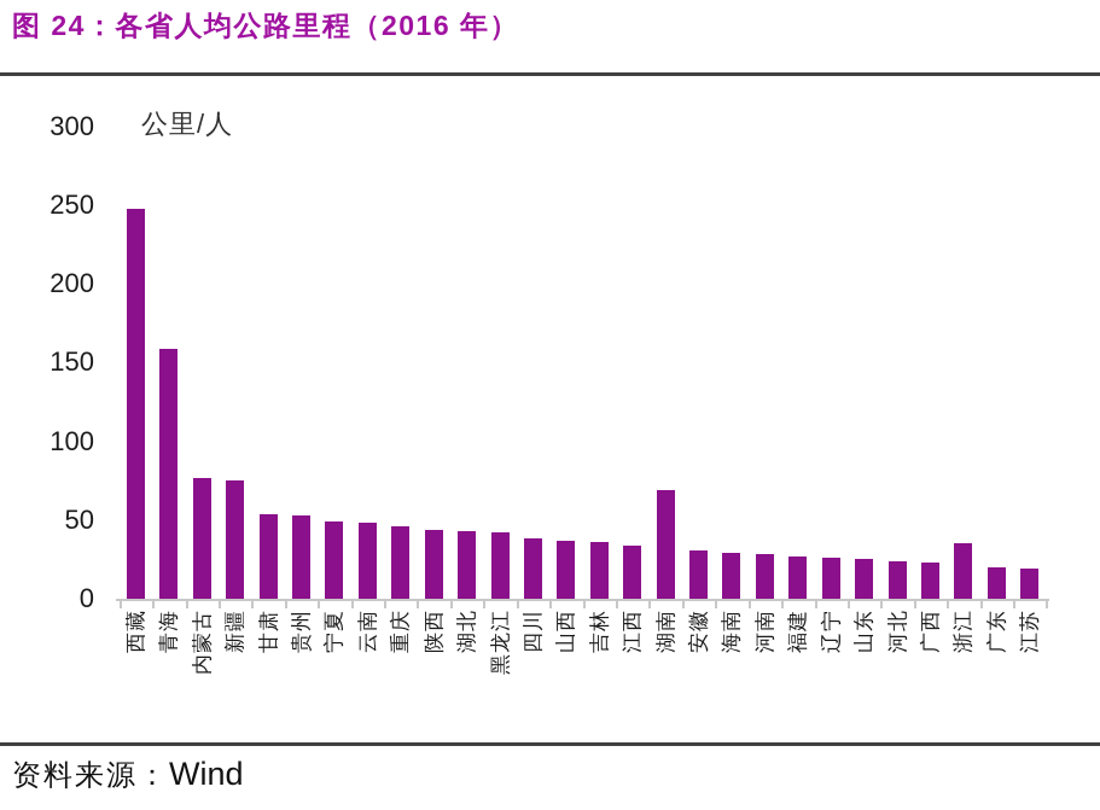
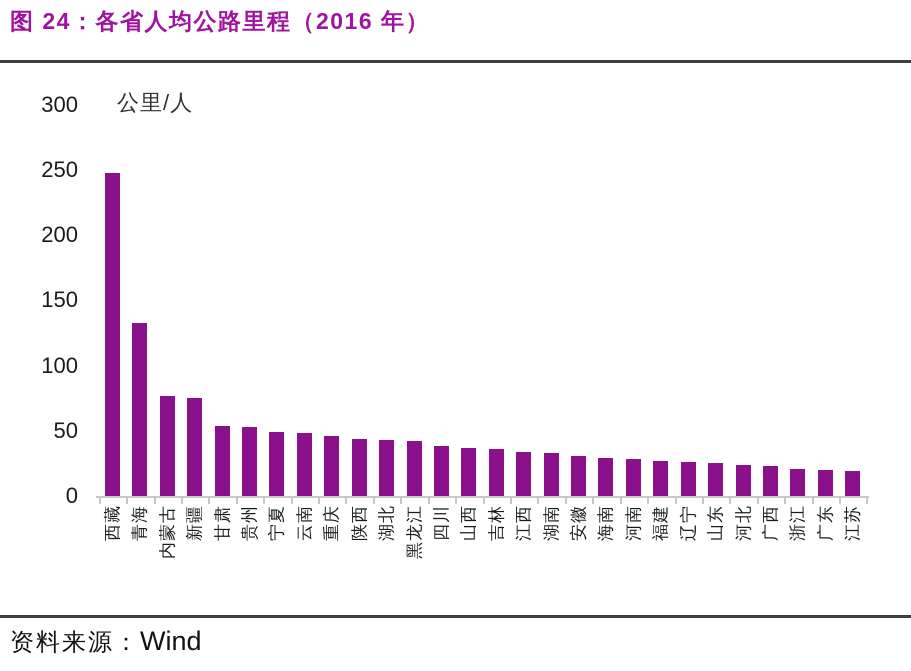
青海: 159 -> 133
湖南: 69 -> 33
浙江: 35 -> 21
